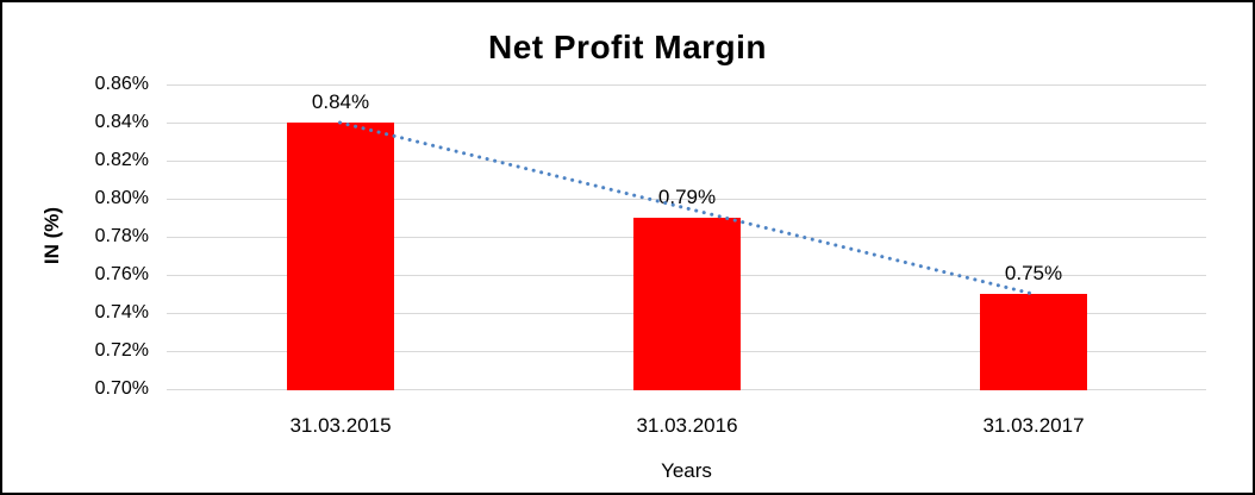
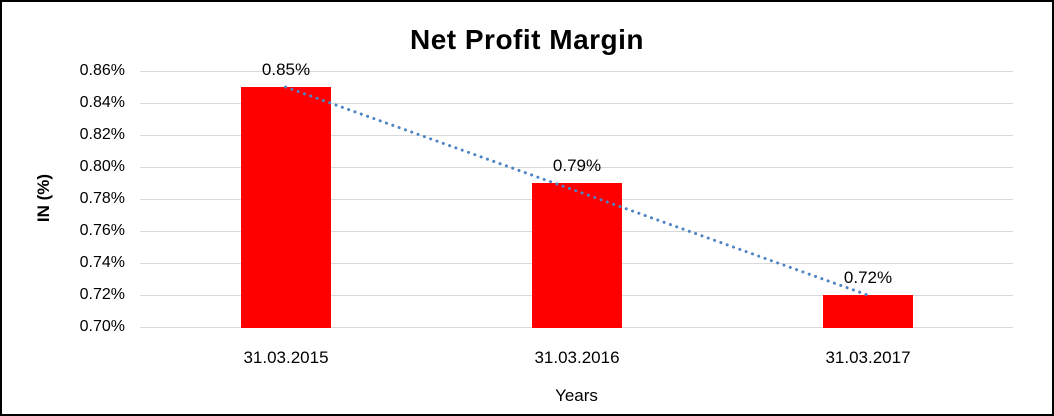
31.03.2015: 0.84% -> 0.85%
31.03.2017: 0.75% -> 0.72%
